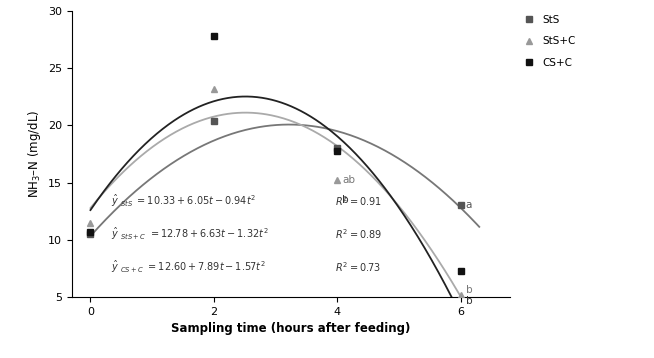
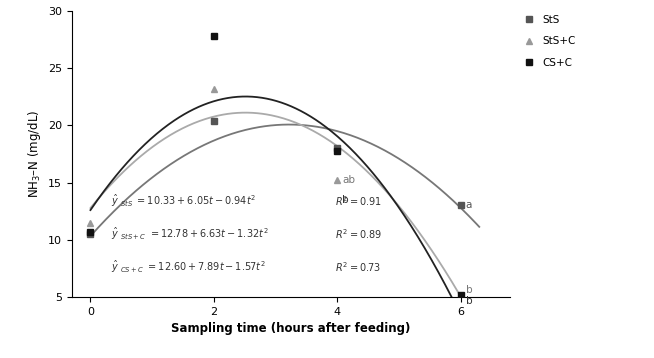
CS+C/6: 7.3 -> 5.2
